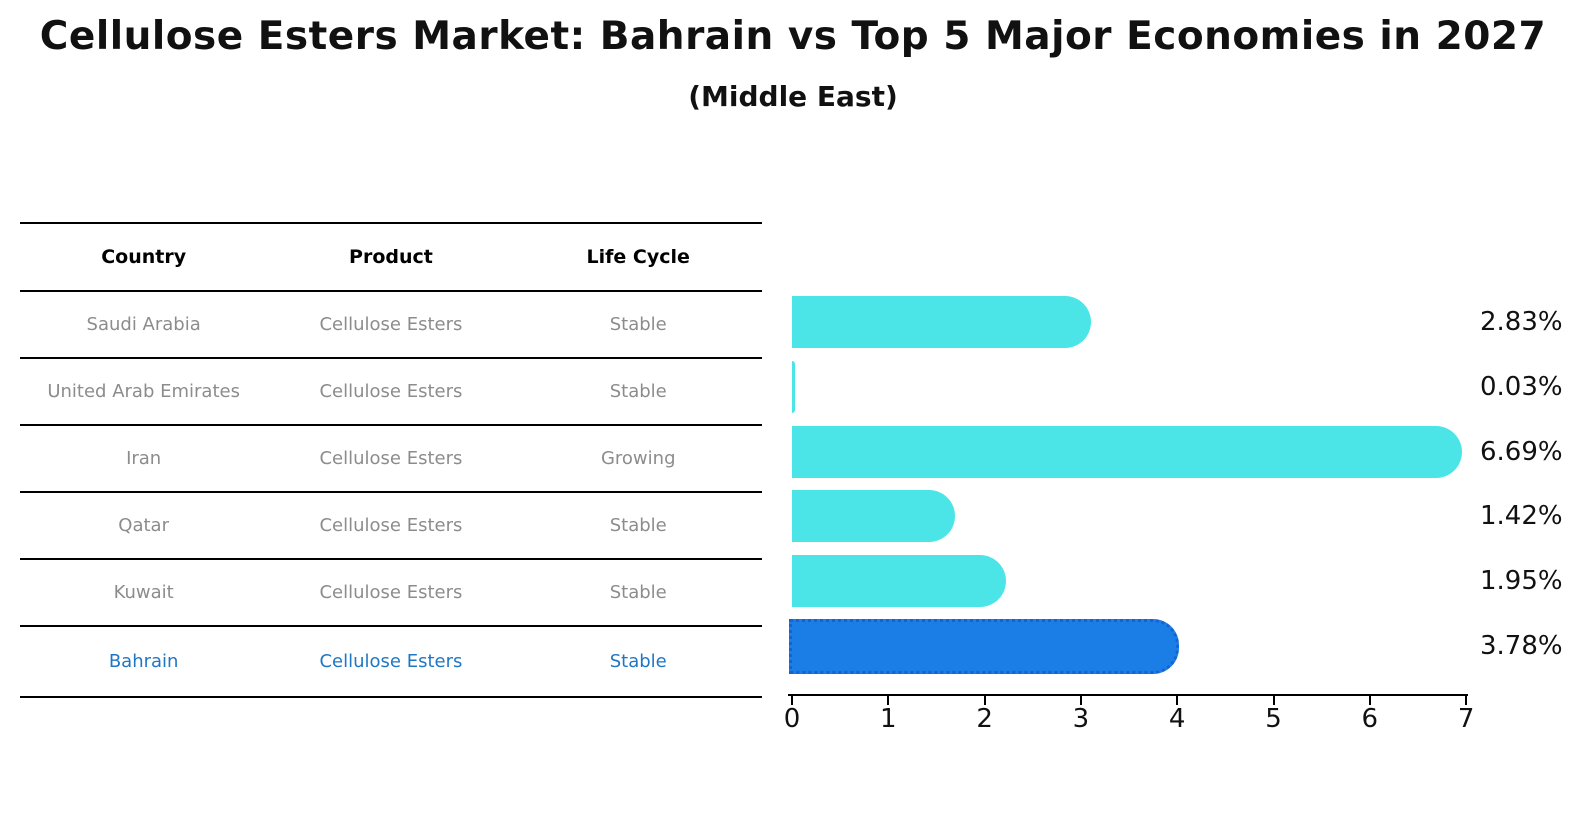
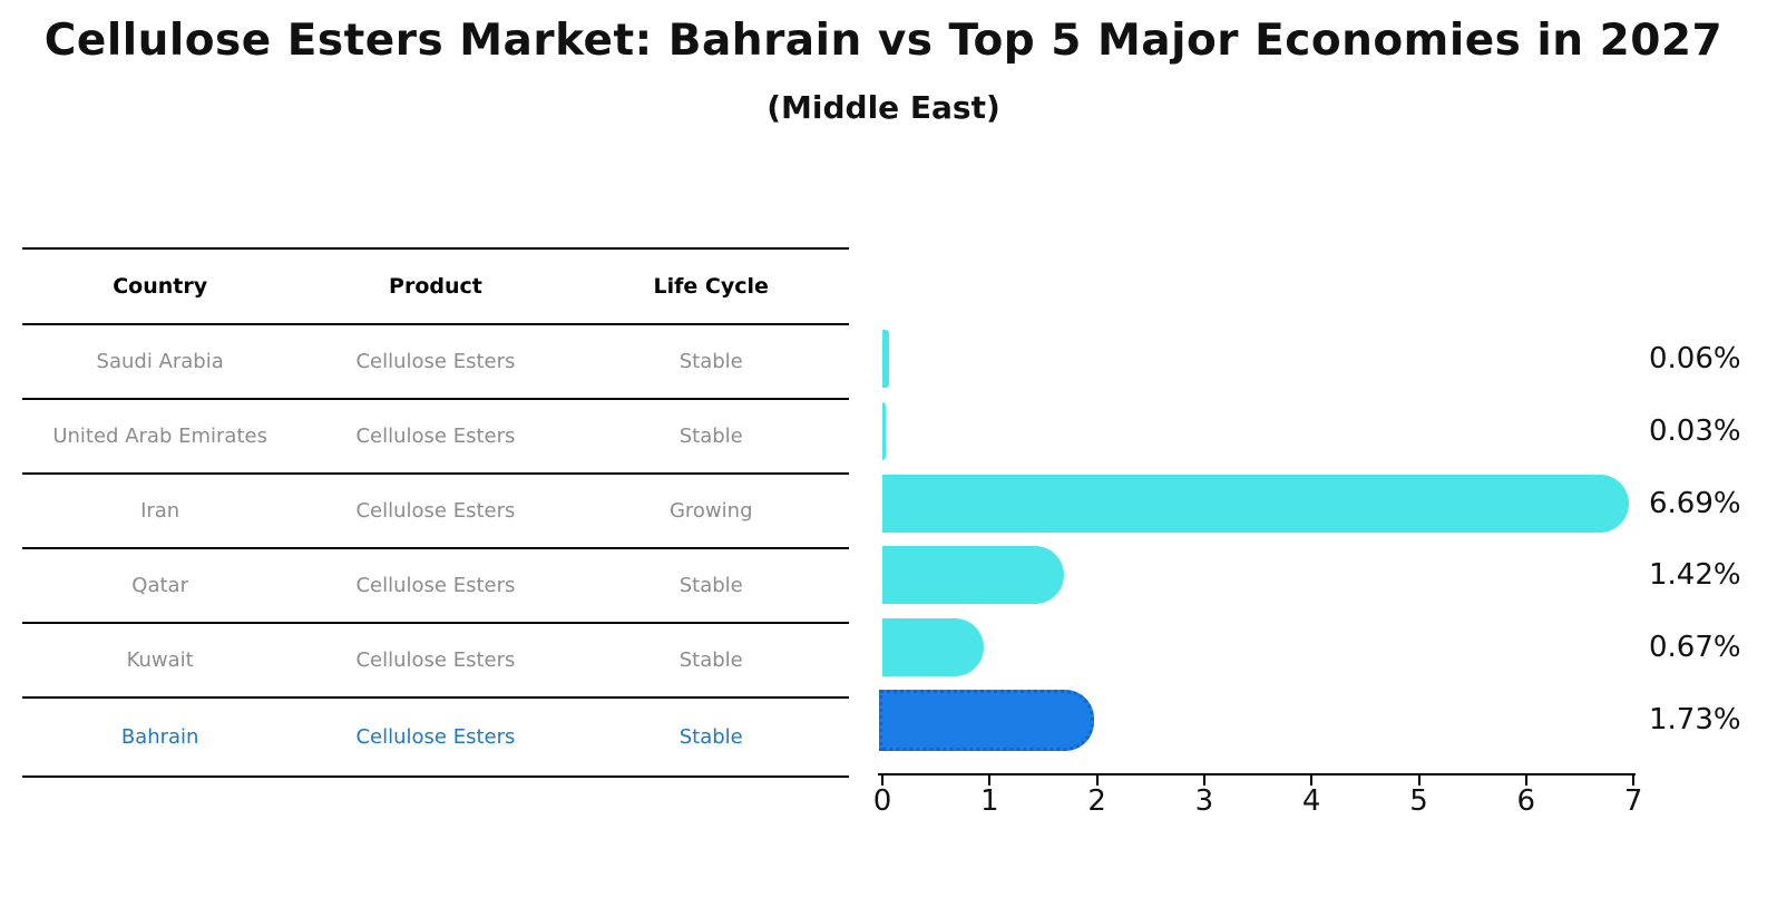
Saudi Arabia: 2.83% -> 0.06%
Kuwait: 1.95% -> 0.67%
Bahrain: 3.78% -> 1.73%
